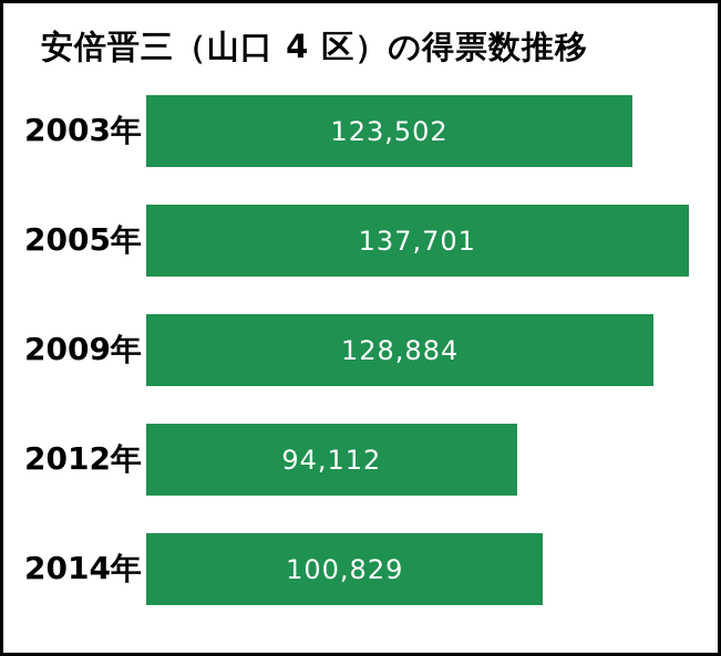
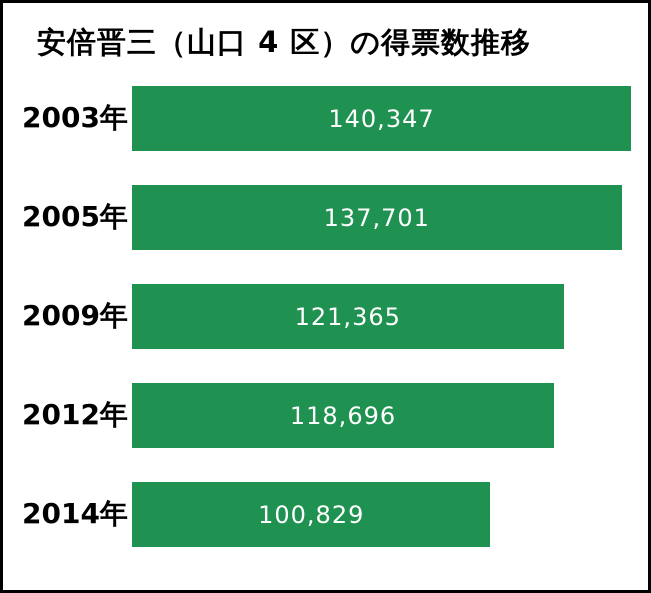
2003年: 123,502 -> 140,347
2009年: 128,884 -> 121,365
2012年: 94,112 -> 118,696
